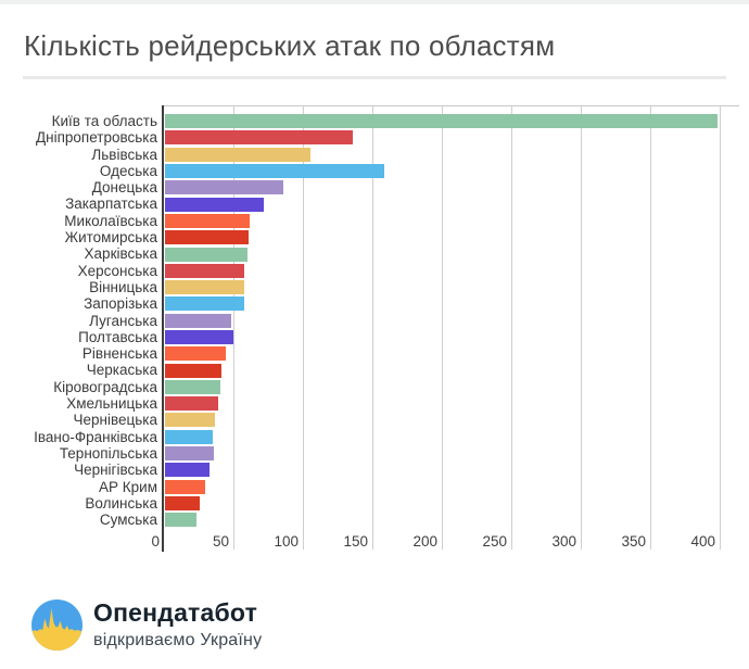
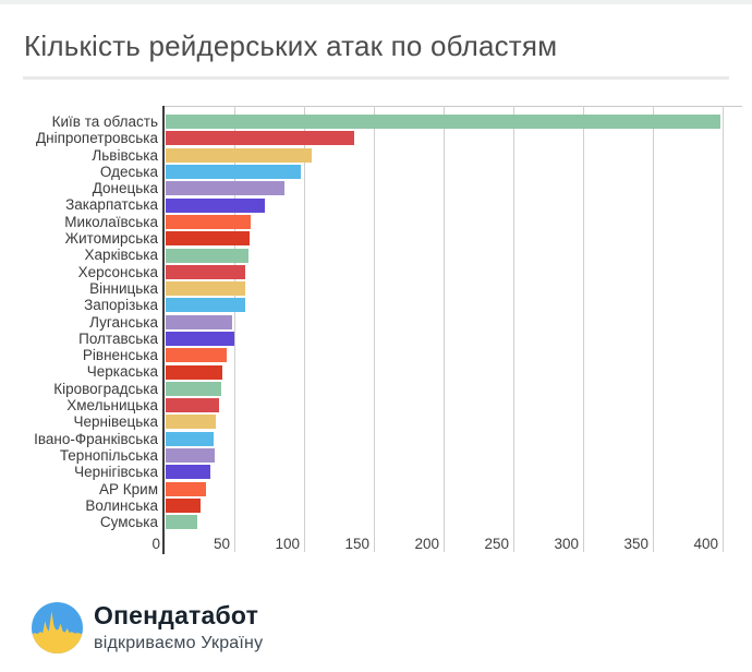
Одеська: 158 -> 97
